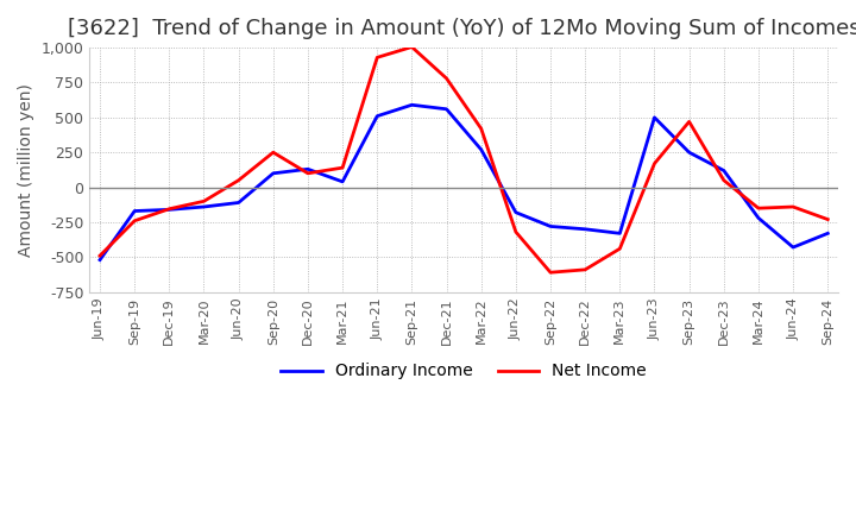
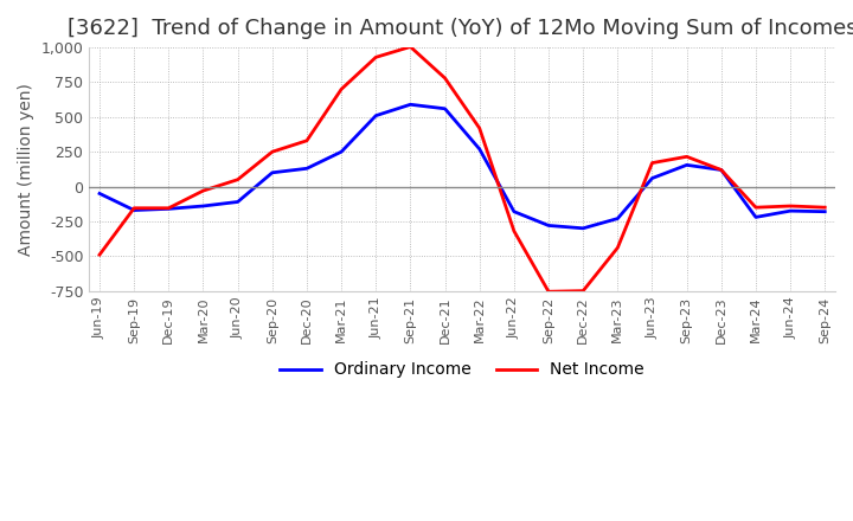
Ordinary Income/Jun-19: -520 -> -50
Net Income/Sep-19: -240 -> -160
Net Income/Mar-20: -100 -> -30
Net Income/Dec-20: 100 -> 330
Ordinary Income/Mar-21: 40 -> 250
Net Income/Mar-21: 140 -> 700
Net Income/Sep-22: -610 -> -760
Net Income/Dec-22: -590 -> -750
Ordinary Income/Mar-23: -330 -> -230
Ordinary Income/Jun-23: 500 -> 60
Ordinary Income/Sep-23: 250 -> 160
Net Income/Sep-23: 470 -> 220
Net Income/Dec-23: 50 -> 120
Ordinary Income/Jun-24: -430 -> -180
Ordinary Income/Sep-24: -330 -> -180
Net Income/Sep-24: -230 -> -150
